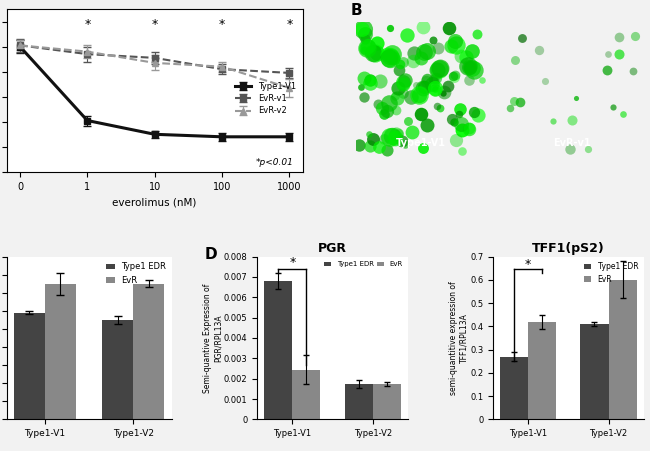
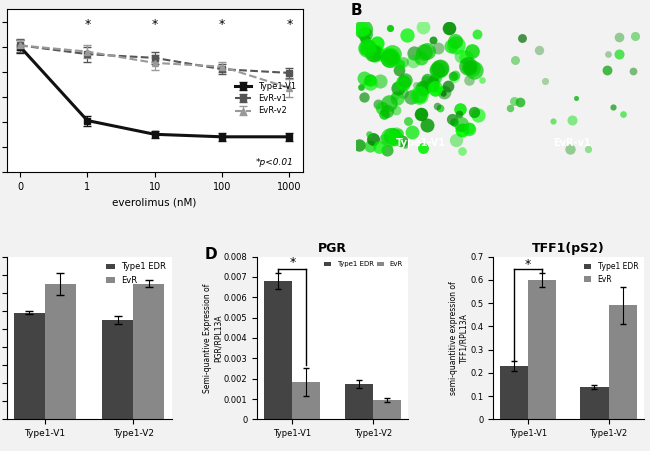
PGR/EvR/Type1-V1: 0.00245 -> 0.00185
PGR/EvR/Type1-V2: 0.00175 -> 0.00095
TFF1(pS2)/Type1 EDR/Type1-V1: 0.27 -> 0.23
TFF1(pS2)/EvR/Type1-V1: 0.42 -> 0.60
TFF1(pS2)/Type1 EDR/Type1-V2: 0.41 -> 0.14
TFF1(pS2)/EvR/Type1-V2: 0.60 -> 0.49
